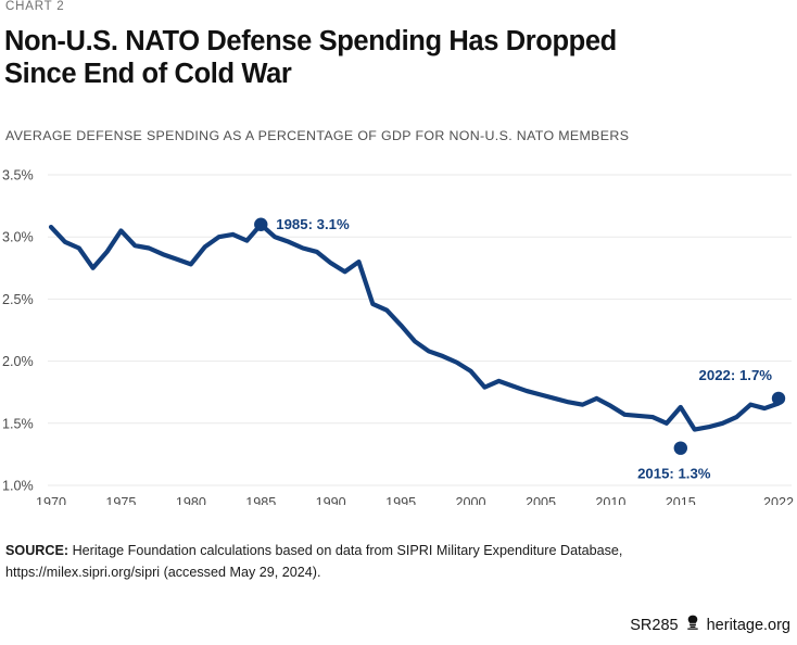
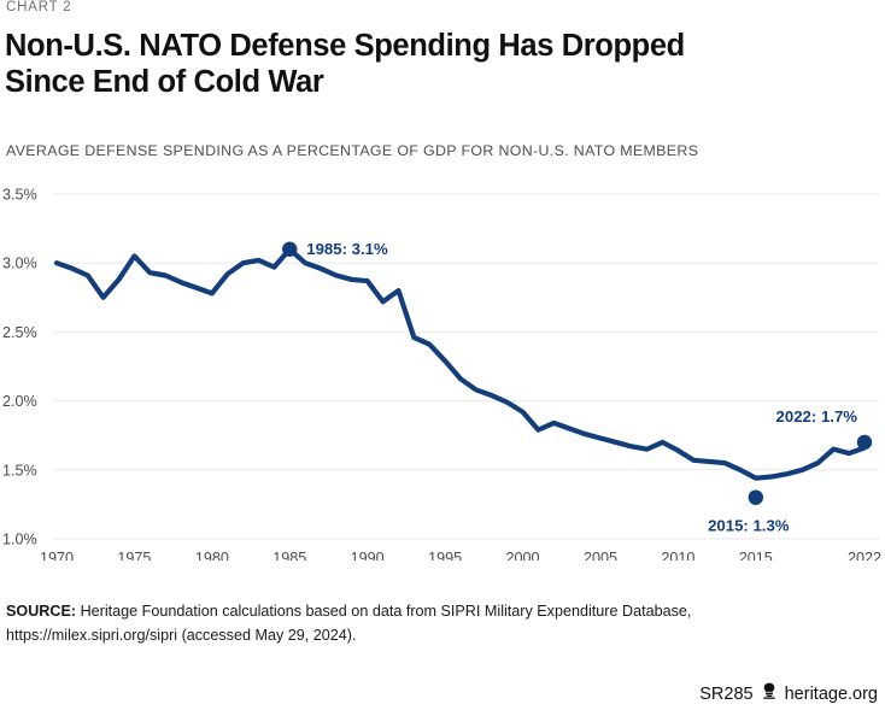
1970: 3.08% -> 3.00%
1990: 2.79% -> 2.87%
2015: 1.63% -> 1.44%
